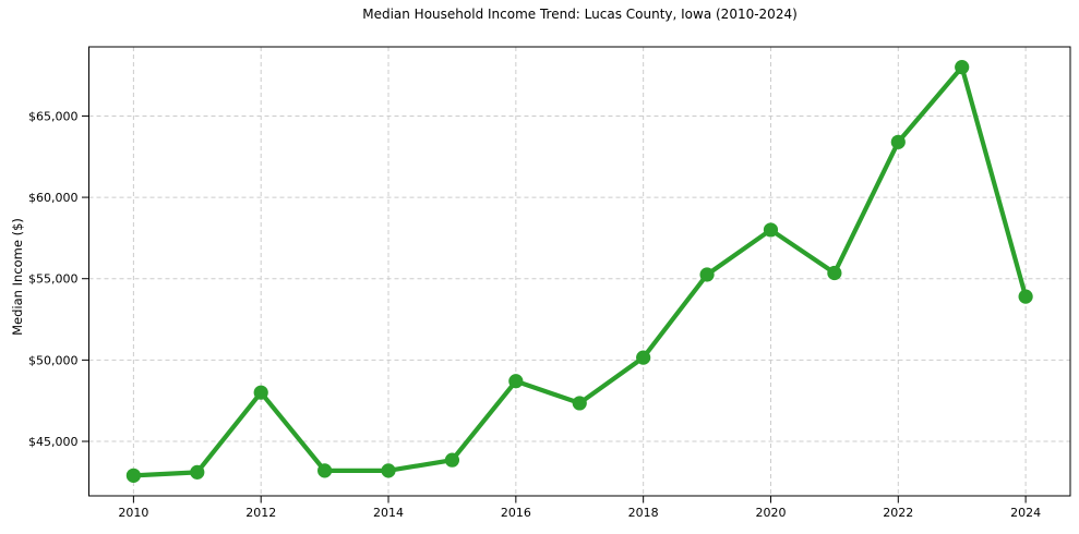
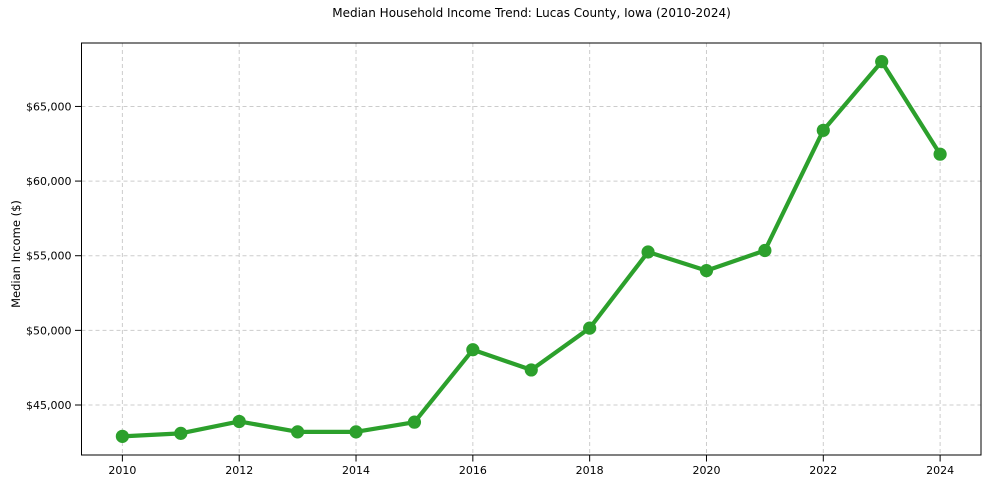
2012: $48000 -> $43900
2020: $58000 -> $54000
2024: $53900 -> $61800
